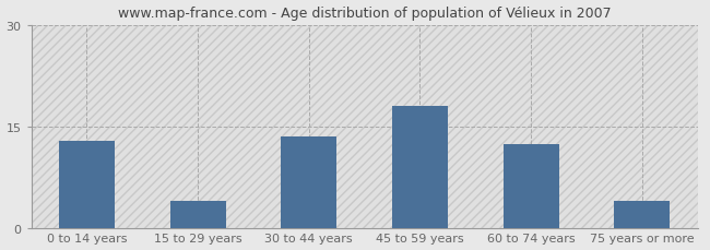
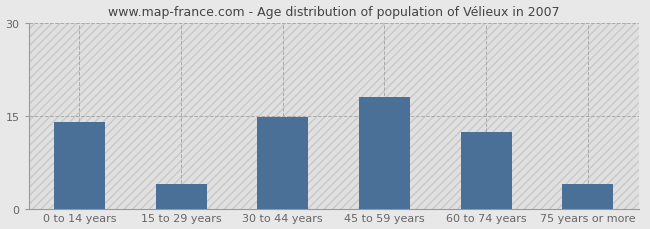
0 to 14 years: 13.0 -> 14.0
30 to 44 years: 13.5 -> 14.8
